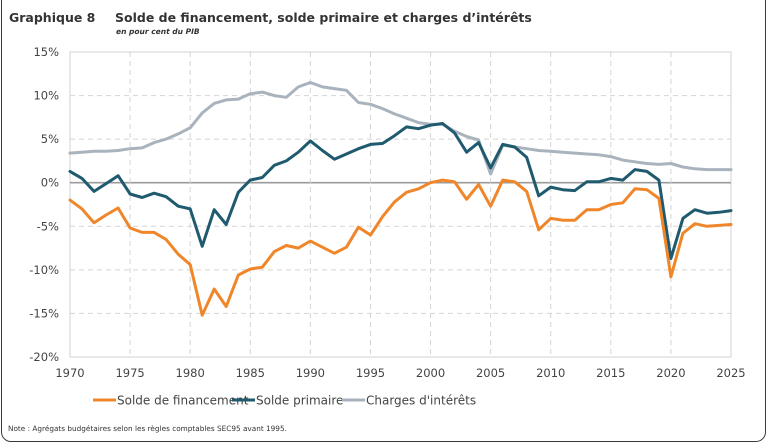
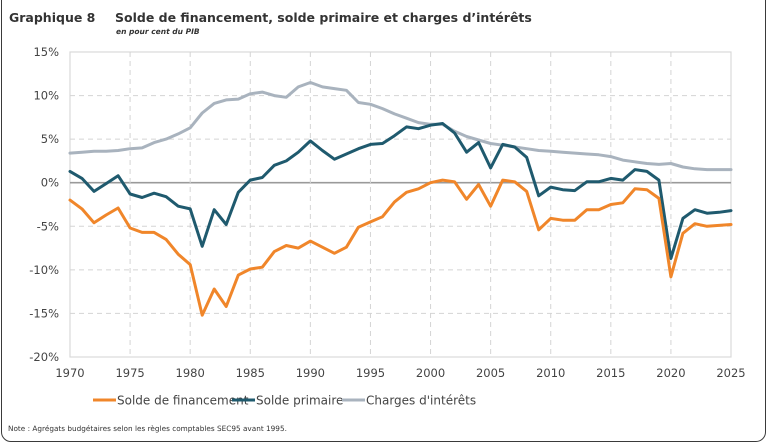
Solde de financement/1995: -6% -> -4%
Charges d'intérêts/2005: 1% -> 4%
